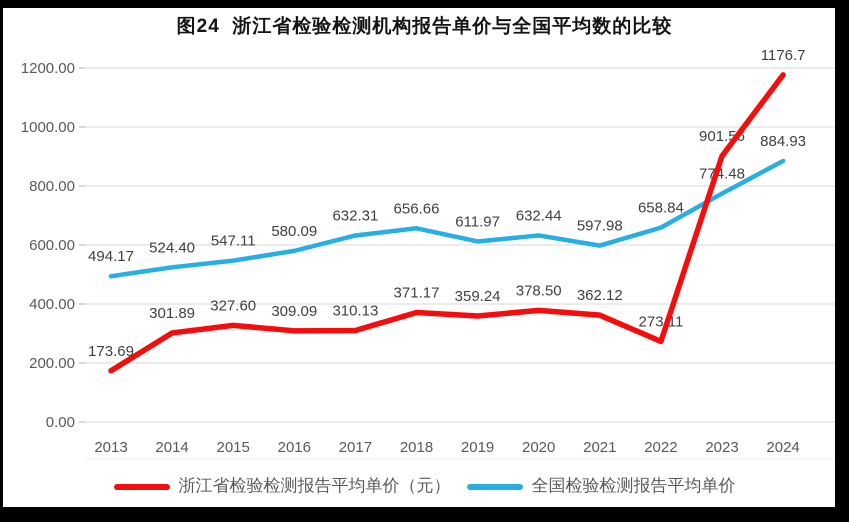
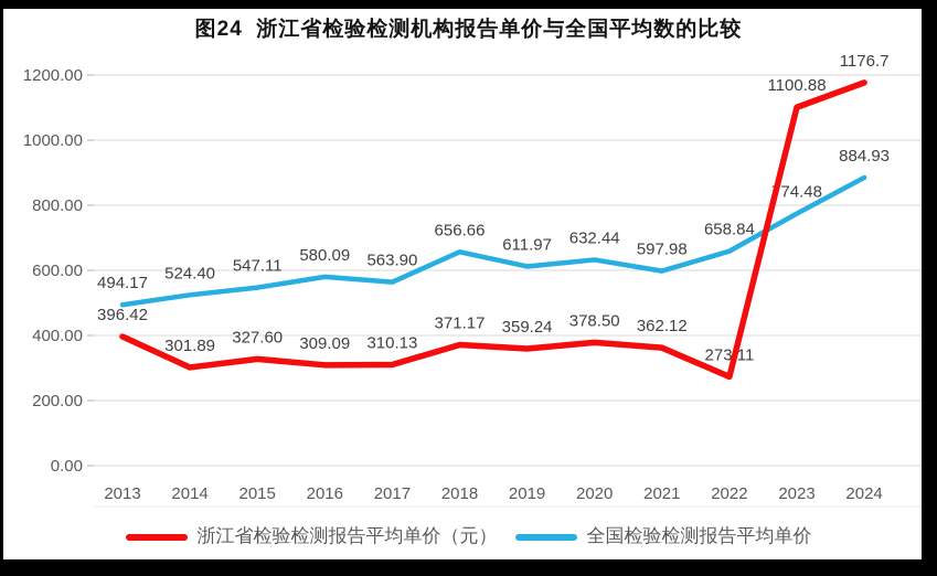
浙江省检验检测报告平均单价（元）/2013: 173.69 -> 396.42
全国检验检测报告平均单价/2017: 632.31 -> 563.90
浙江省检验检测报告平均单价（元）/2023: 901.56 -> 1100.88
